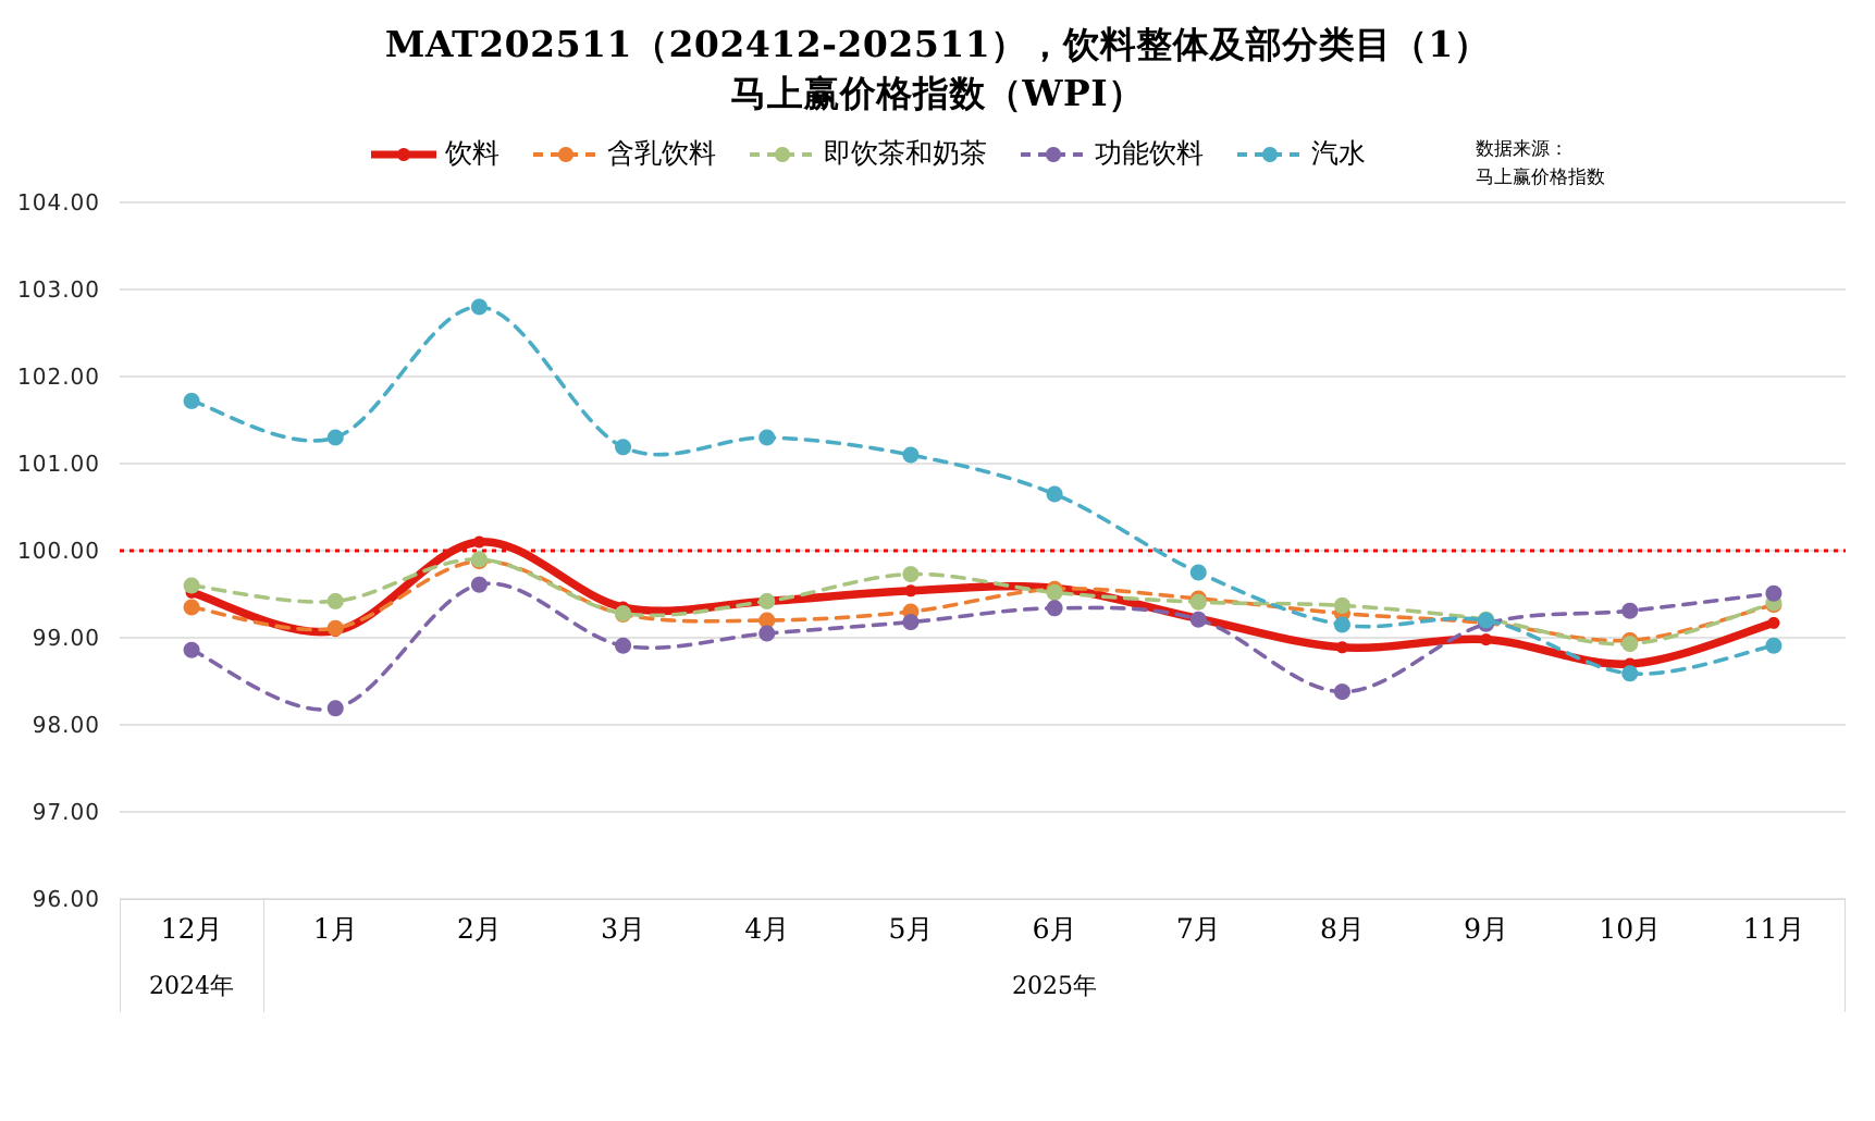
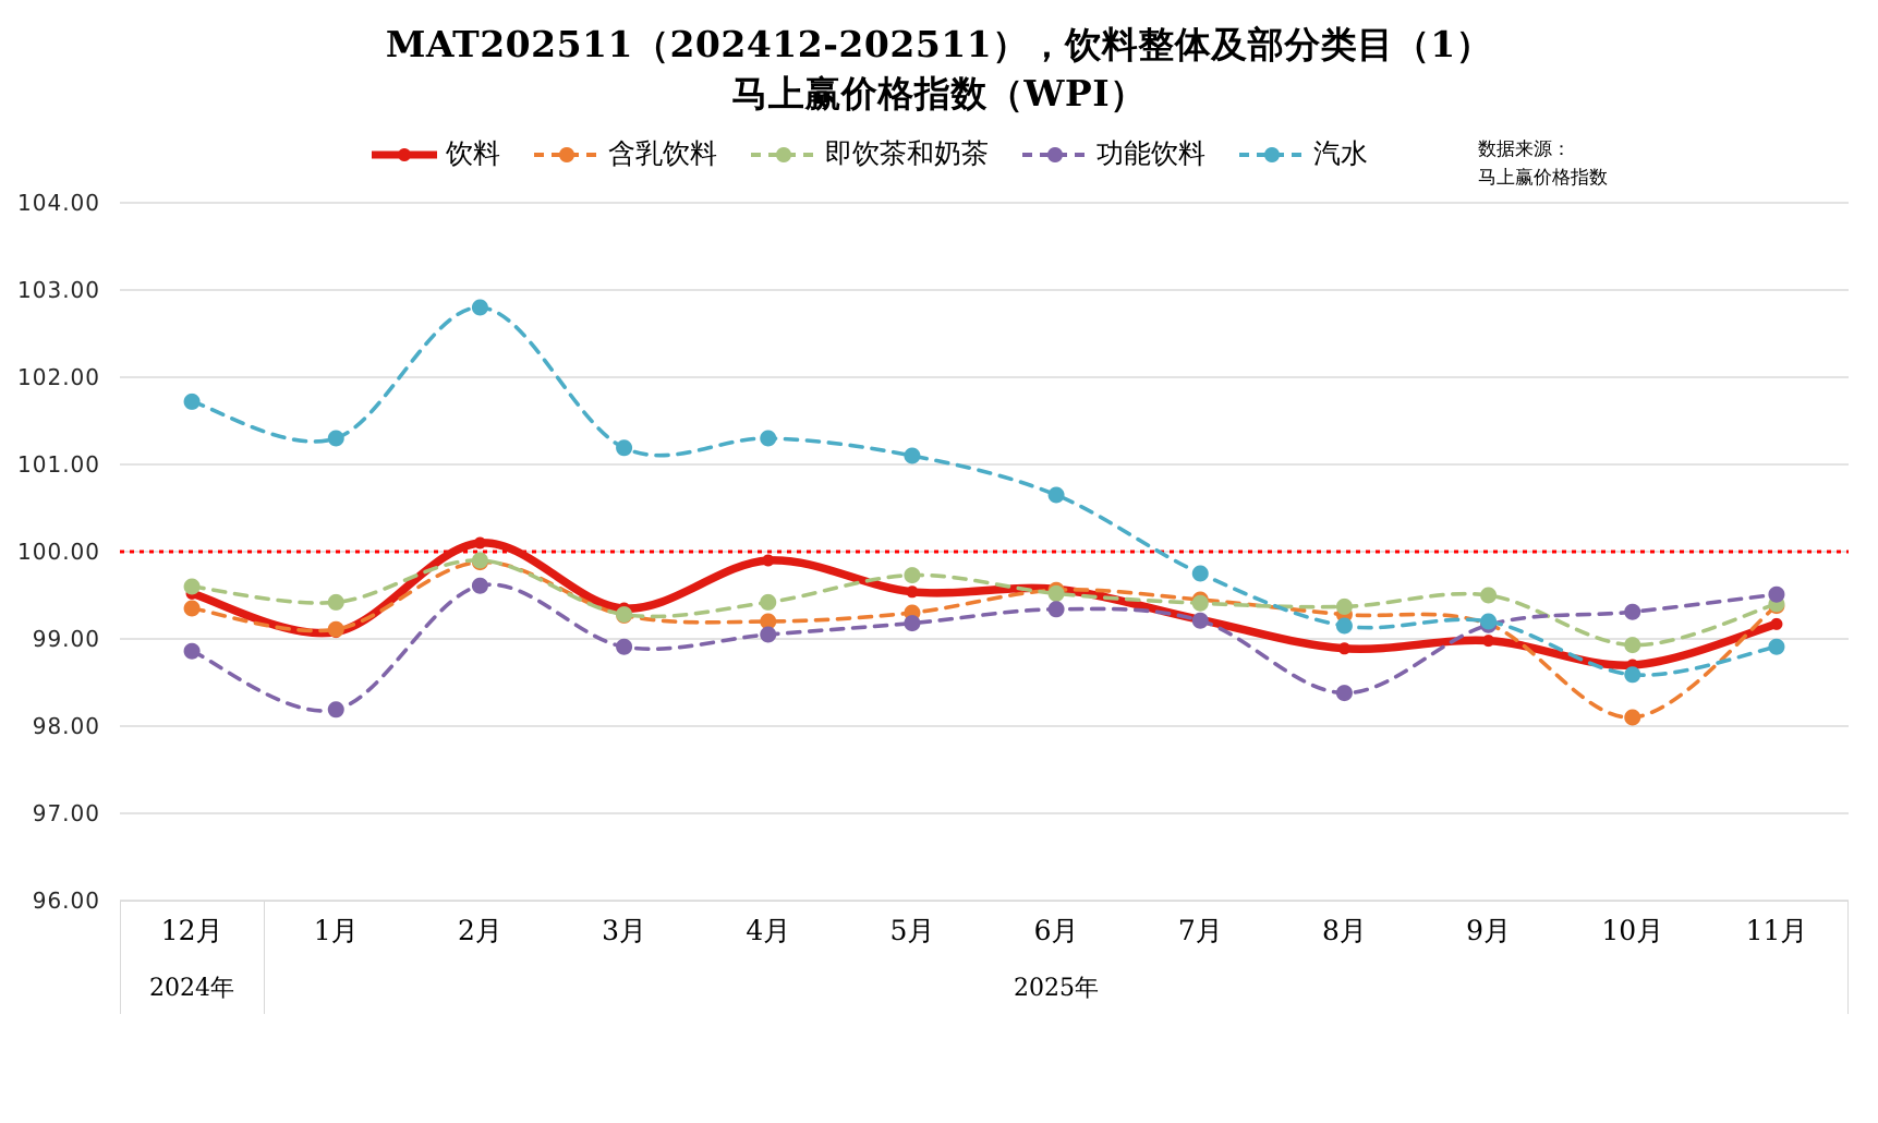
饮料/4月: 99.4 -> 99.9
即饮茶和奶茶/9月: 99.2 -> 99.5
含乳饮料/10月: 99.0 -> 98.1
